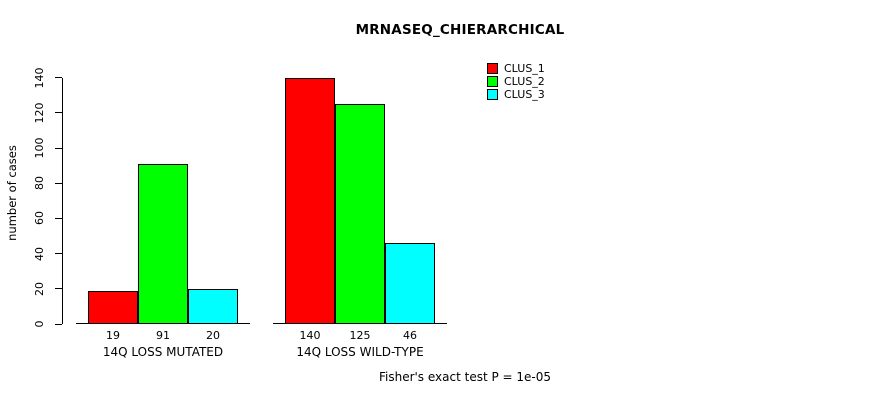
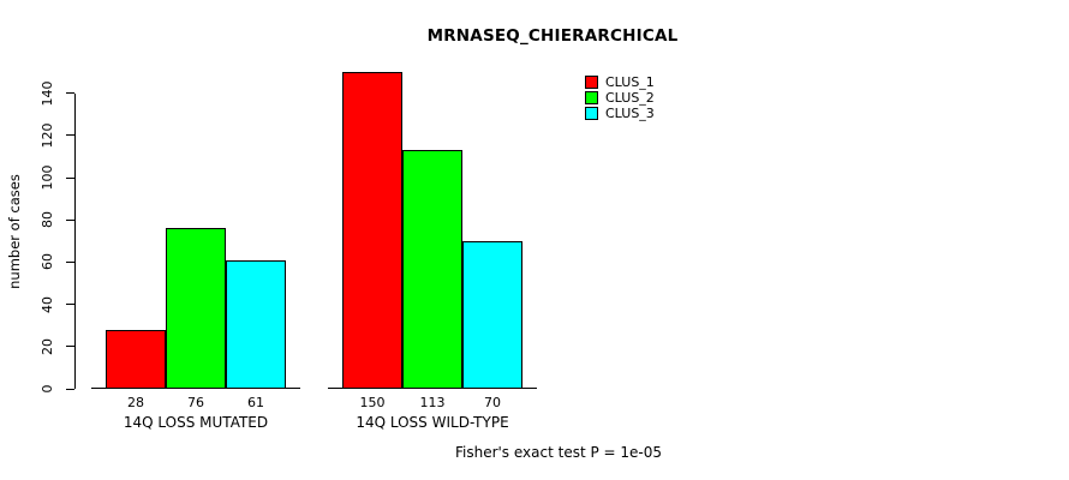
CLUS_1/14Q LOSS MUTATED: 19 -> 28
CLUS_2/14Q LOSS MUTATED: 91 -> 76
CLUS_3/14Q LOSS MUTATED: 20 -> 61
CLUS_1/14Q LOSS WILD-TYPE: 140 -> 150
CLUS_2/14Q LOSS WILD-TYPE: 125 -> 113
CLUS_3/14Q LOSS WILD-TYPE: 46 -> 70
